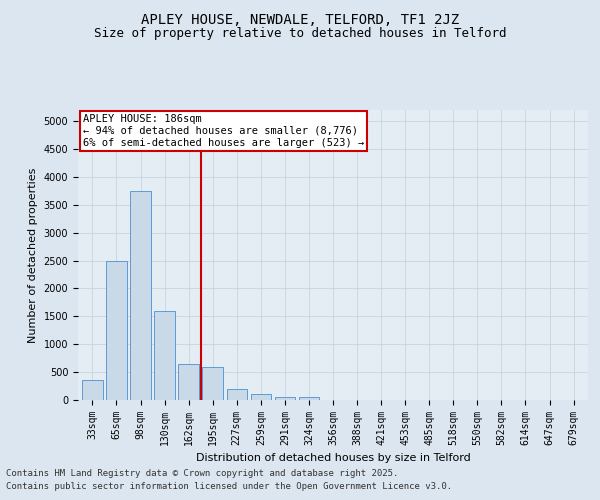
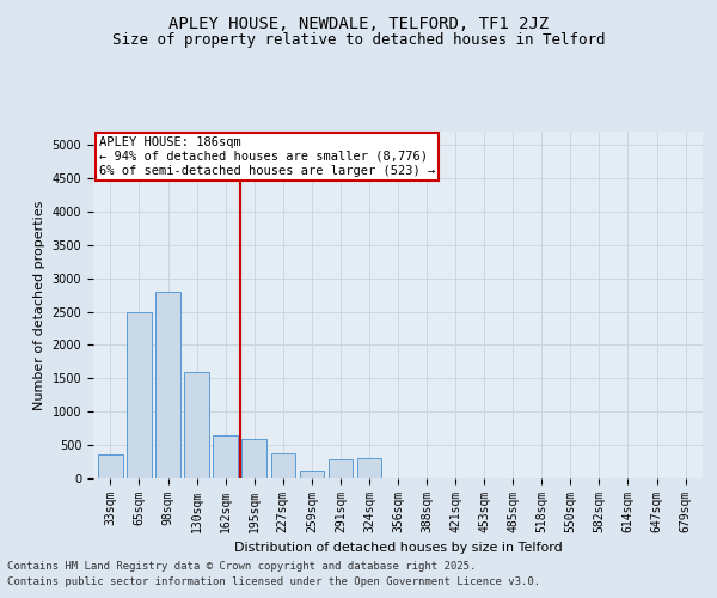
98sqm: 3750 -> 2800
227sqm: 200 -> 380
291sqm: 50 -> 280
324sqm: 50 -> 300
